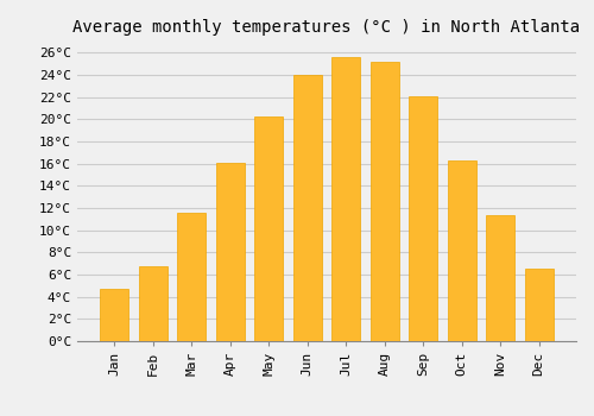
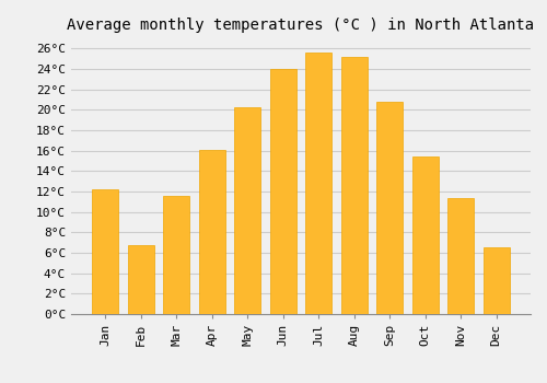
Jan: 4.7°C -> 12.2°C
Sep: 22.1°C -> 20.8°C
Oct: 16.3°C -> 15.4°C
